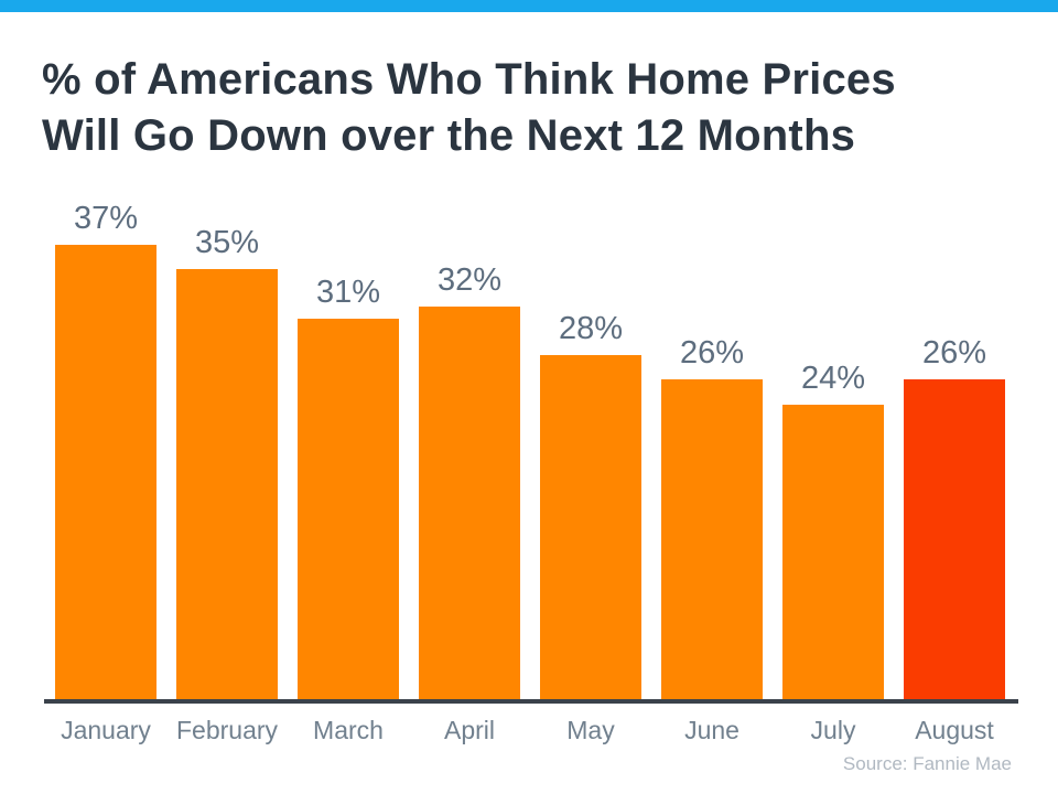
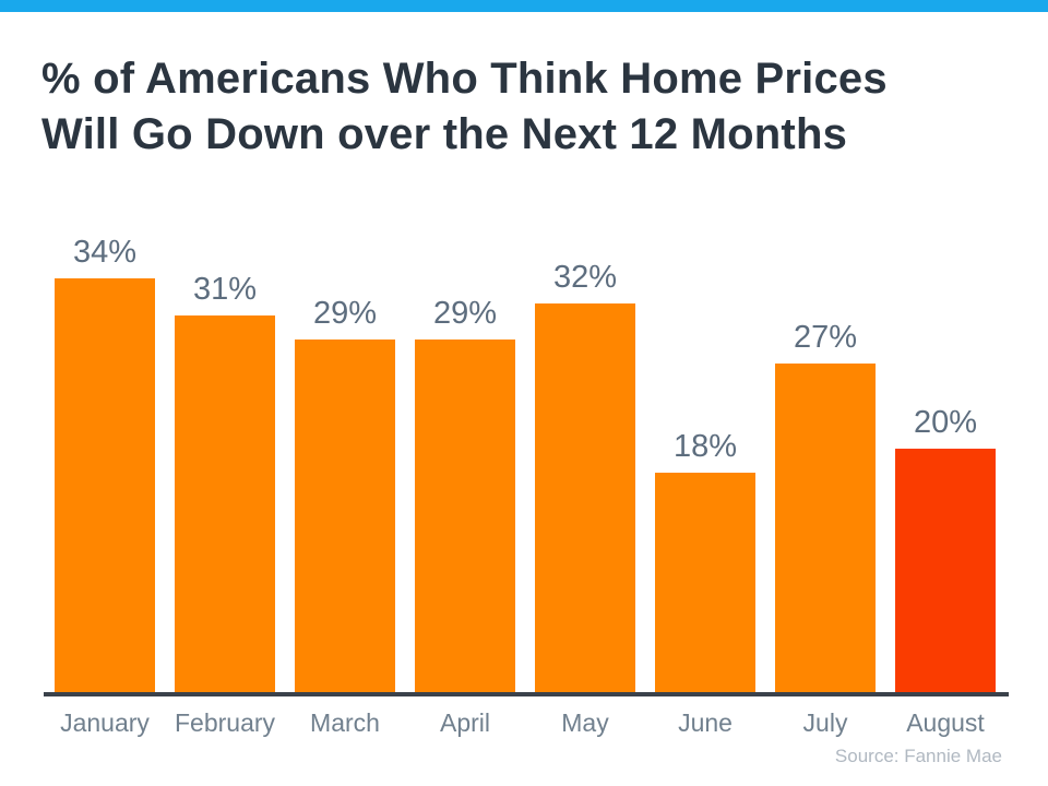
January: 37% -> 34%
February: 35% -> 31%
March: 31% -> 29%
April: 32% -> 29%
May: 28% -> 32%
June: 26% -> 18%
July: 24% -> 27%
August: 26% -> 20%
